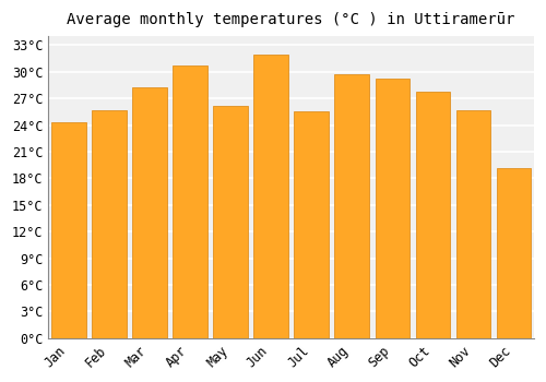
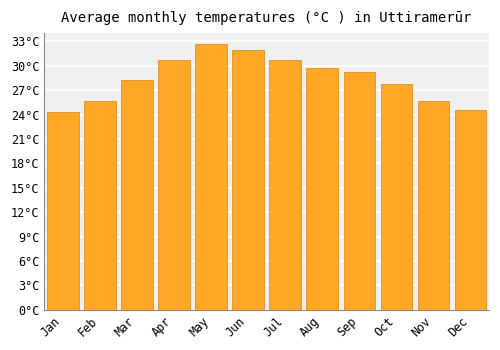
May: 26.2°C -> 32.7°C
Jul: 25.6°C -> 30.7°C
Dec: 19.2°C -> 24.5°C
